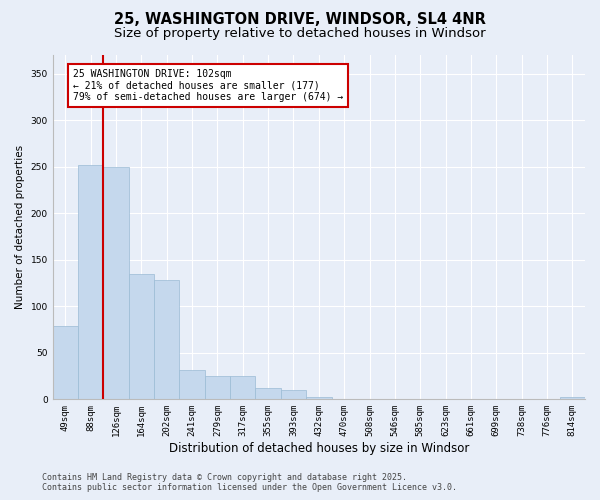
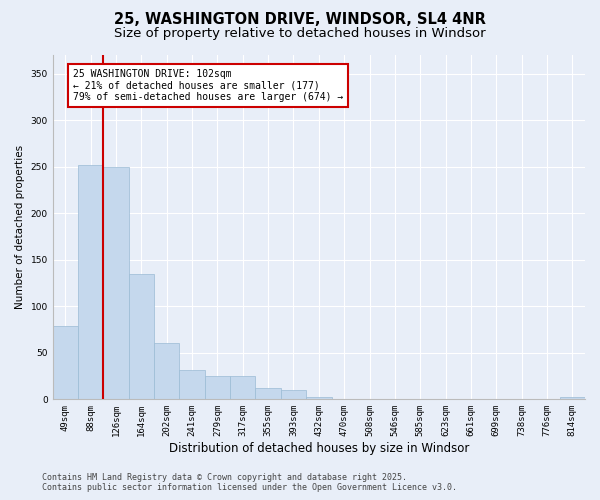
202sqm: 128 -> 61
